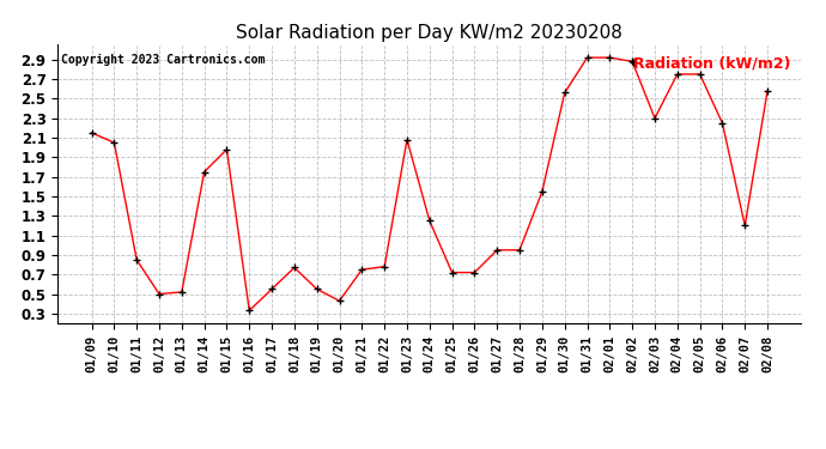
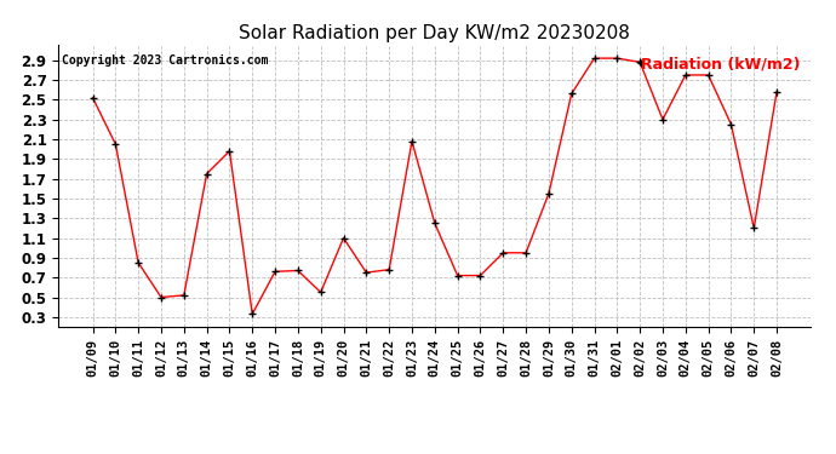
01/09: 2.15 -> 2.52
01/17: 0.55 -> 0.76
01/20: 0.43 -> 1.10
